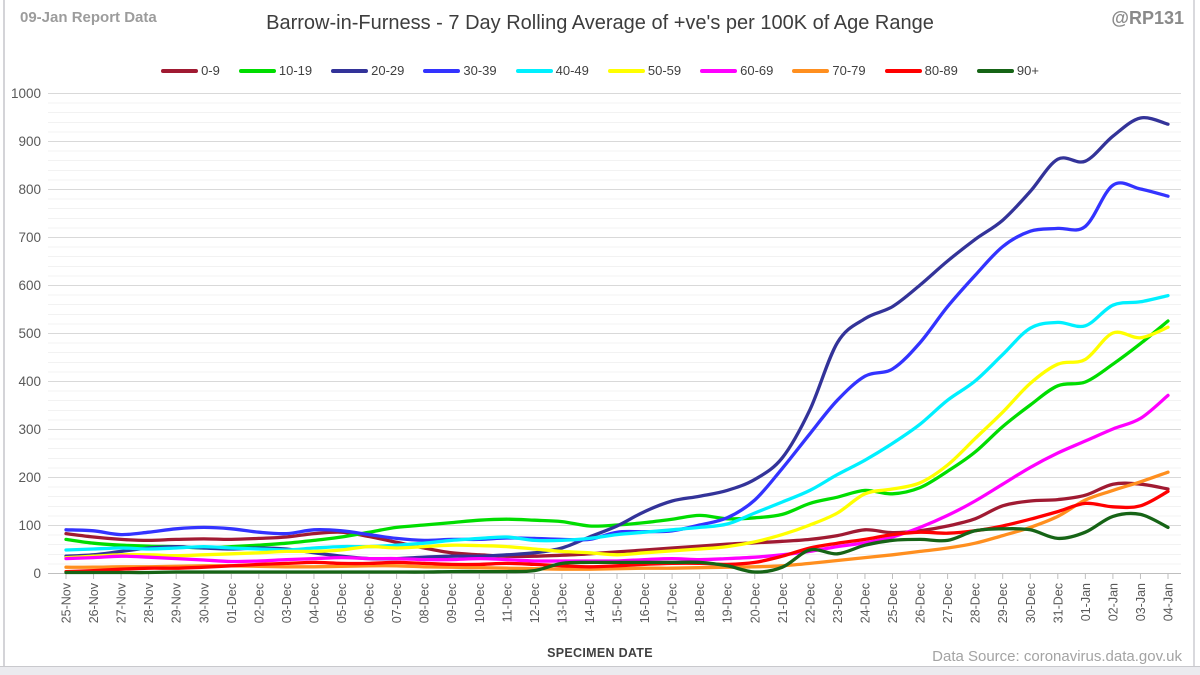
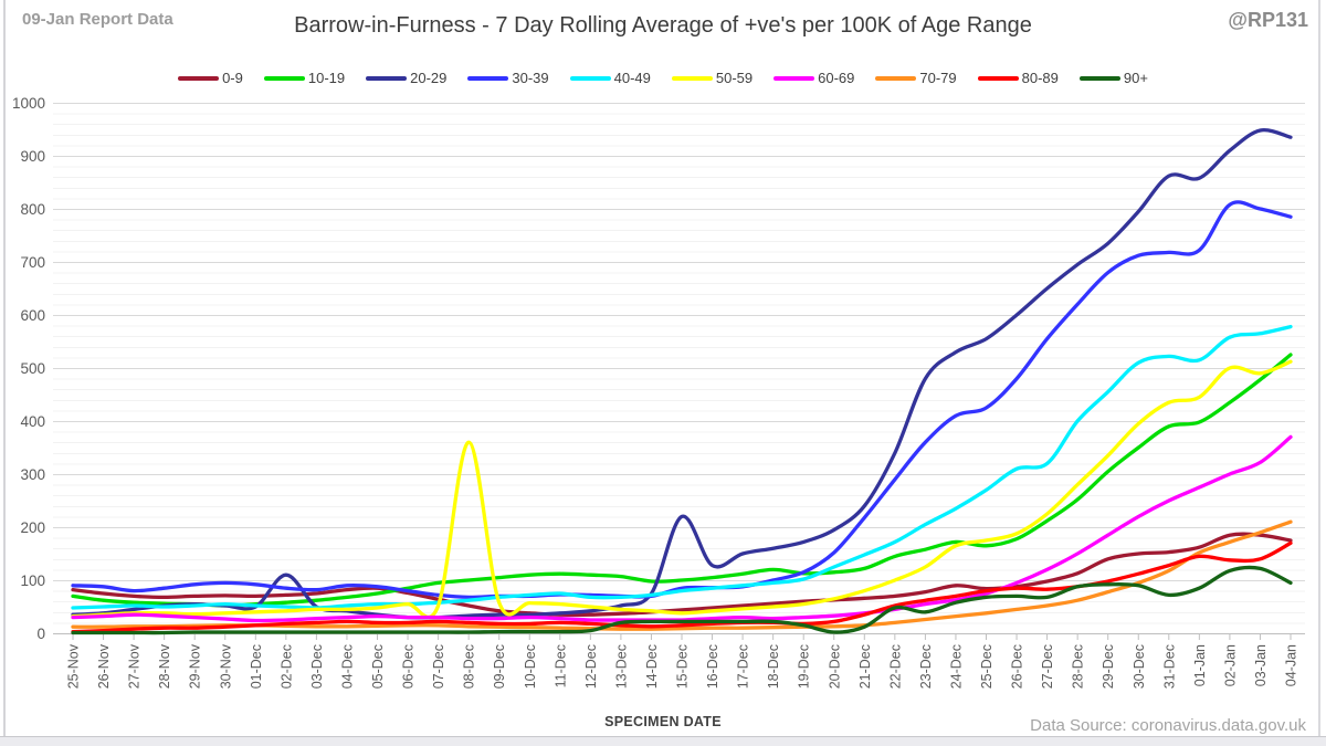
20-29/02-Dec: 50 -> 110
50-59/08-Dec: 60 -> 360
20-29/15-Dec: 100 -> 220
40-49/27-Dec: 360 -> 320
